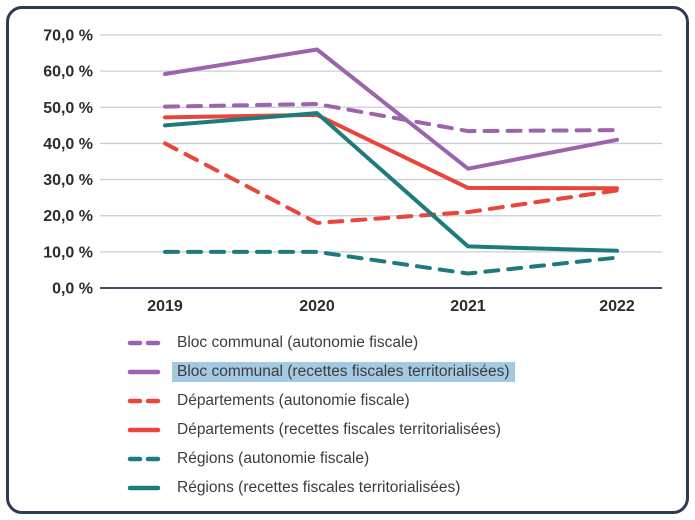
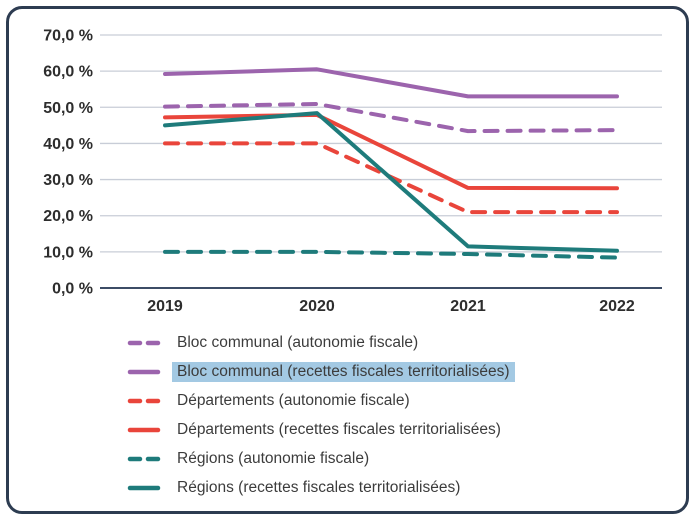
Bloc communal (recettes fiscales territorialisées)/2020: 66% -> 60%
Départements (autonomie fiscale)/2020: 18% -> 40%
Bloc communal (recettes fiscales territorialisées)/2021: 33% -> 53%
Régions (autonomie fiscale)/2021: 4% -> 9%
Bloc communal (recettes fiscales territorialisées)/2022: 41% -> 53%
Départements (autonomie fiscale)/2022: 27% -> 21%
